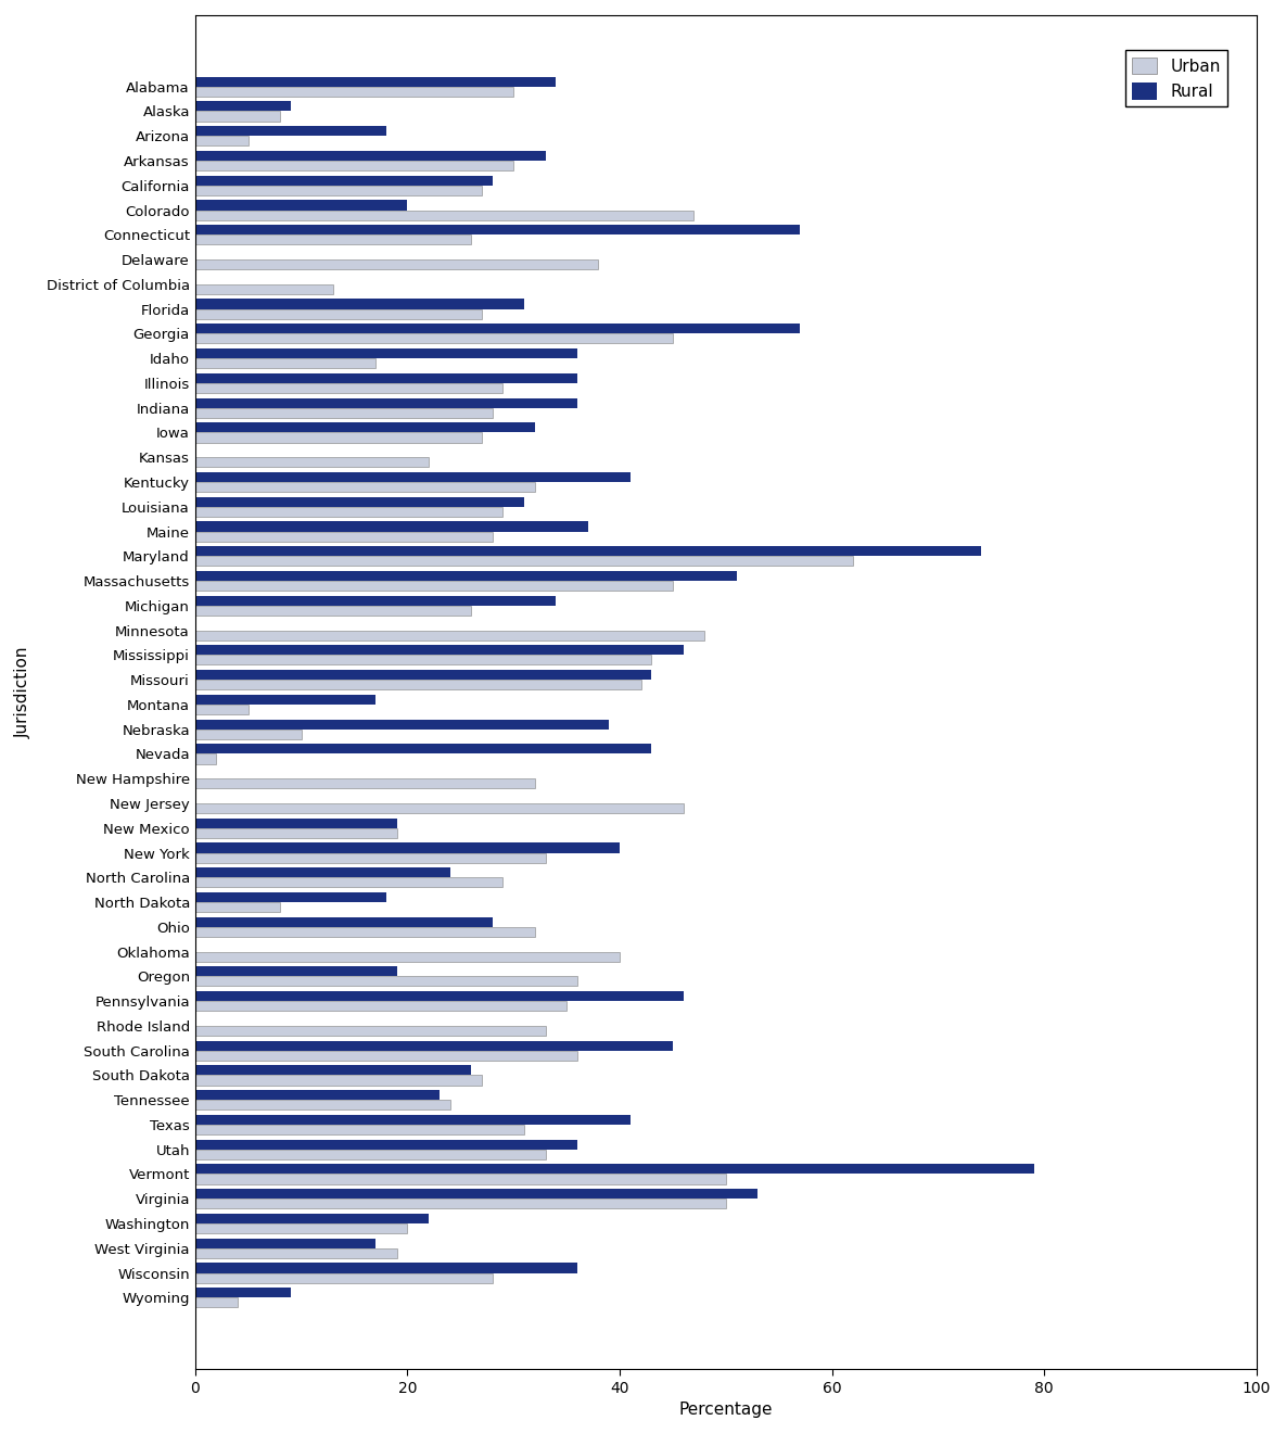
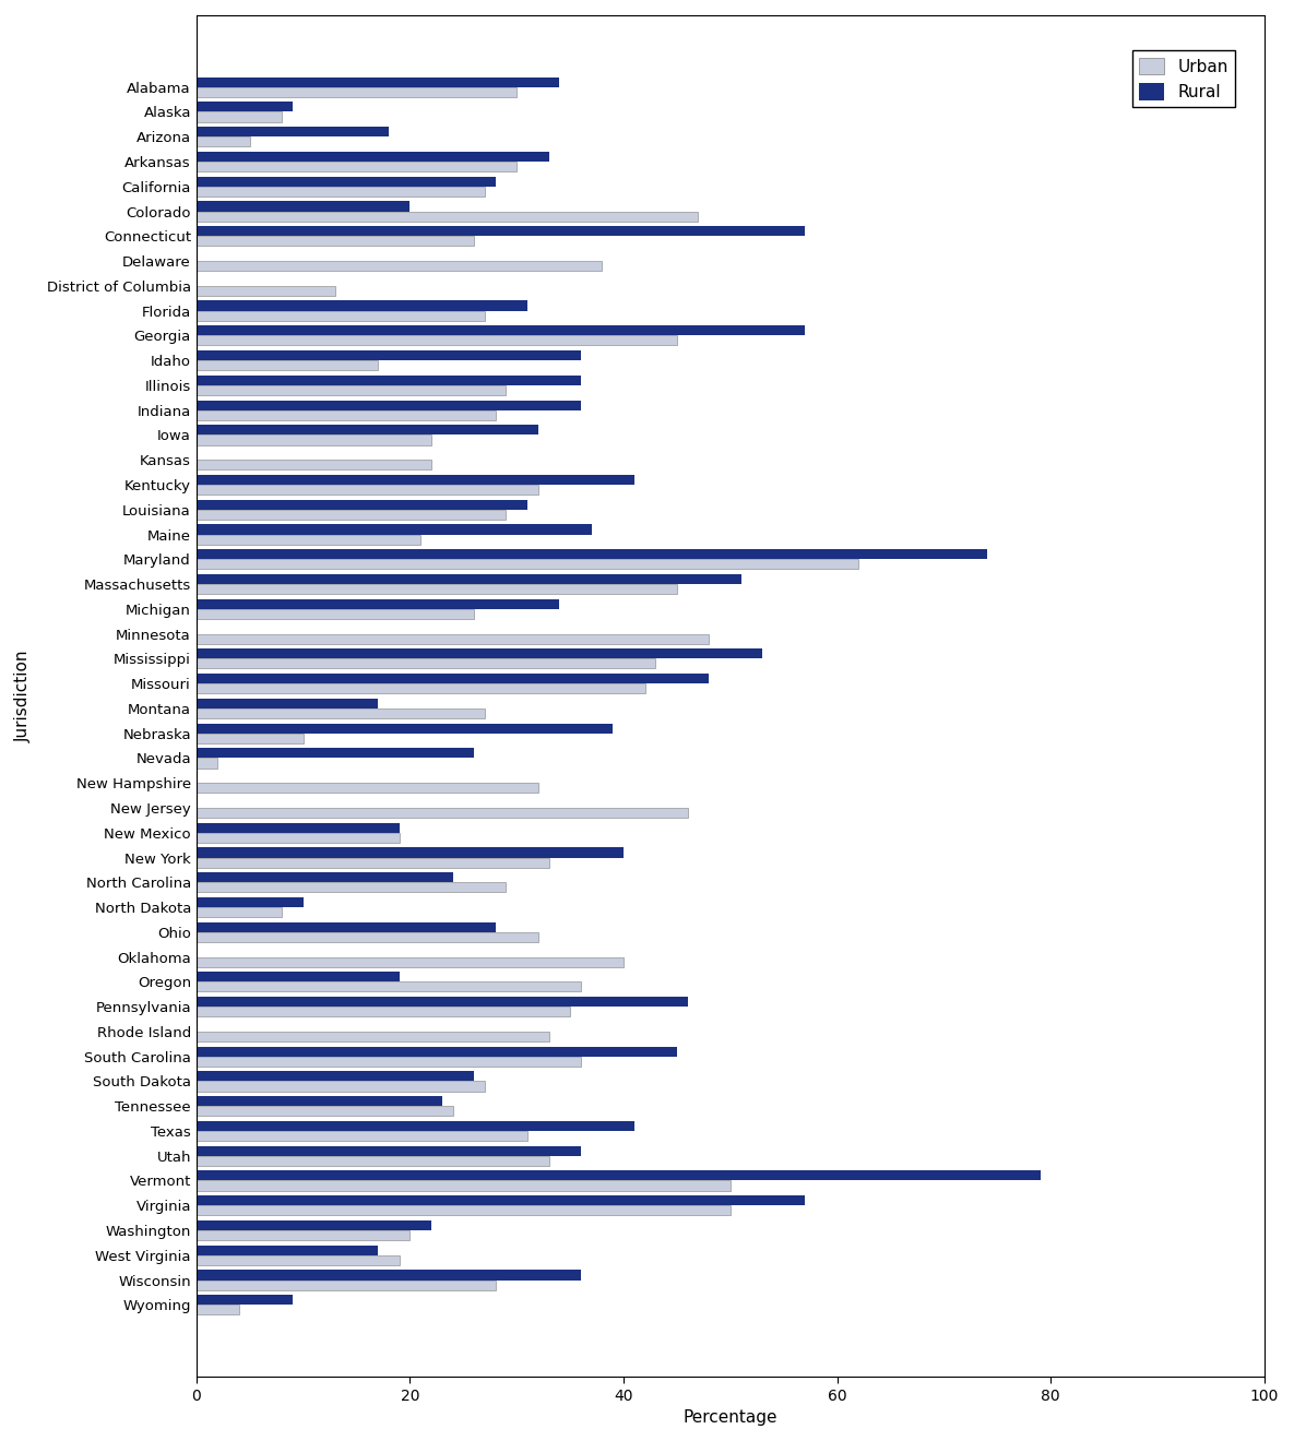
Urban/Iowa: 27 -> 22
Urban/Maine: 28 -> 21
Rural/Mississippi: 46 -> 53
Rural/Missouri: 43 -> 48
Urban/Montana: 5 -> 27
Rural/Nevada: 43 -> 26
Rural/North Dakota: 18 -> 10
Rural/Virginia: 53 -> 57
